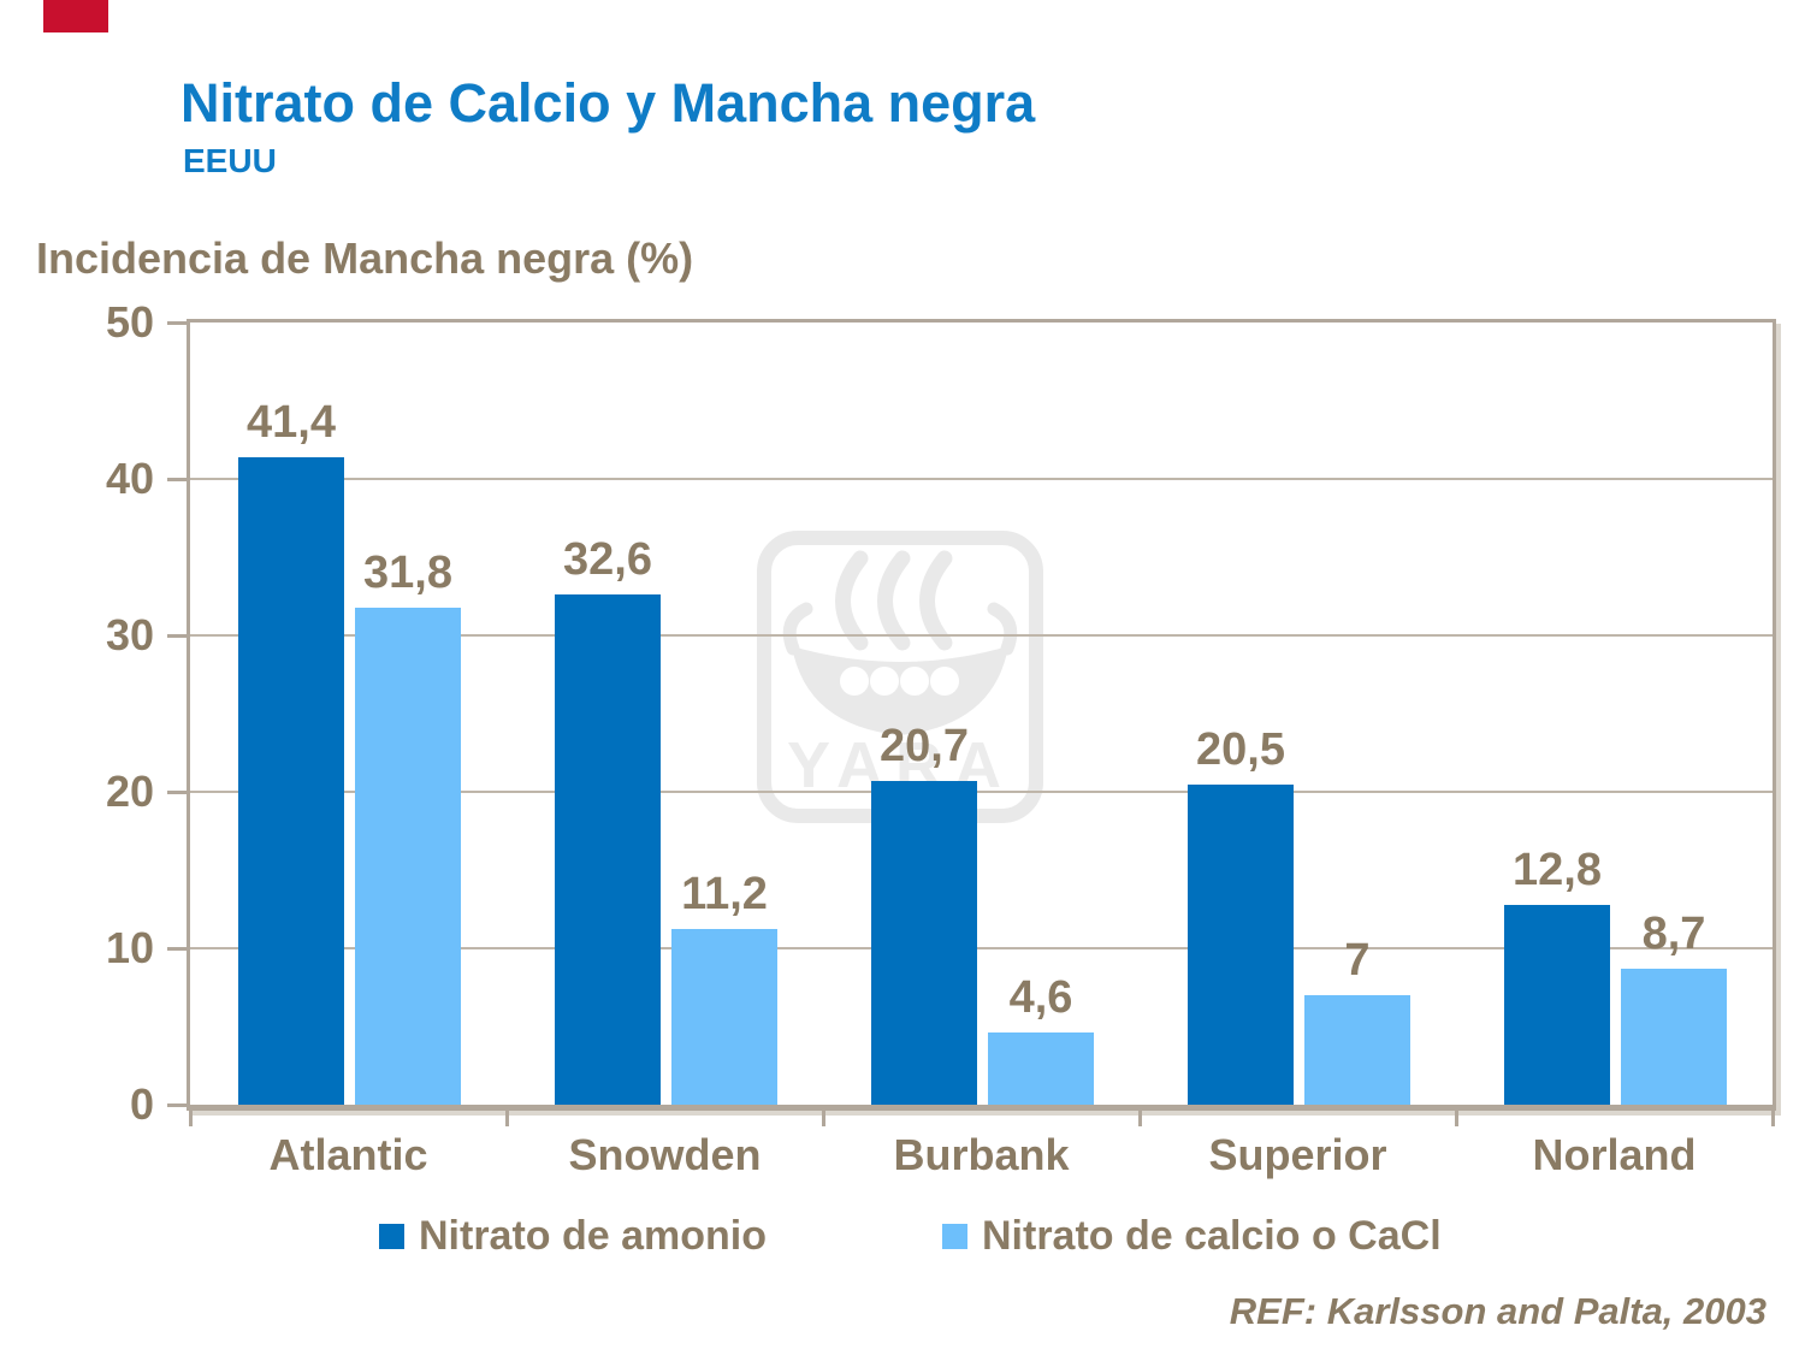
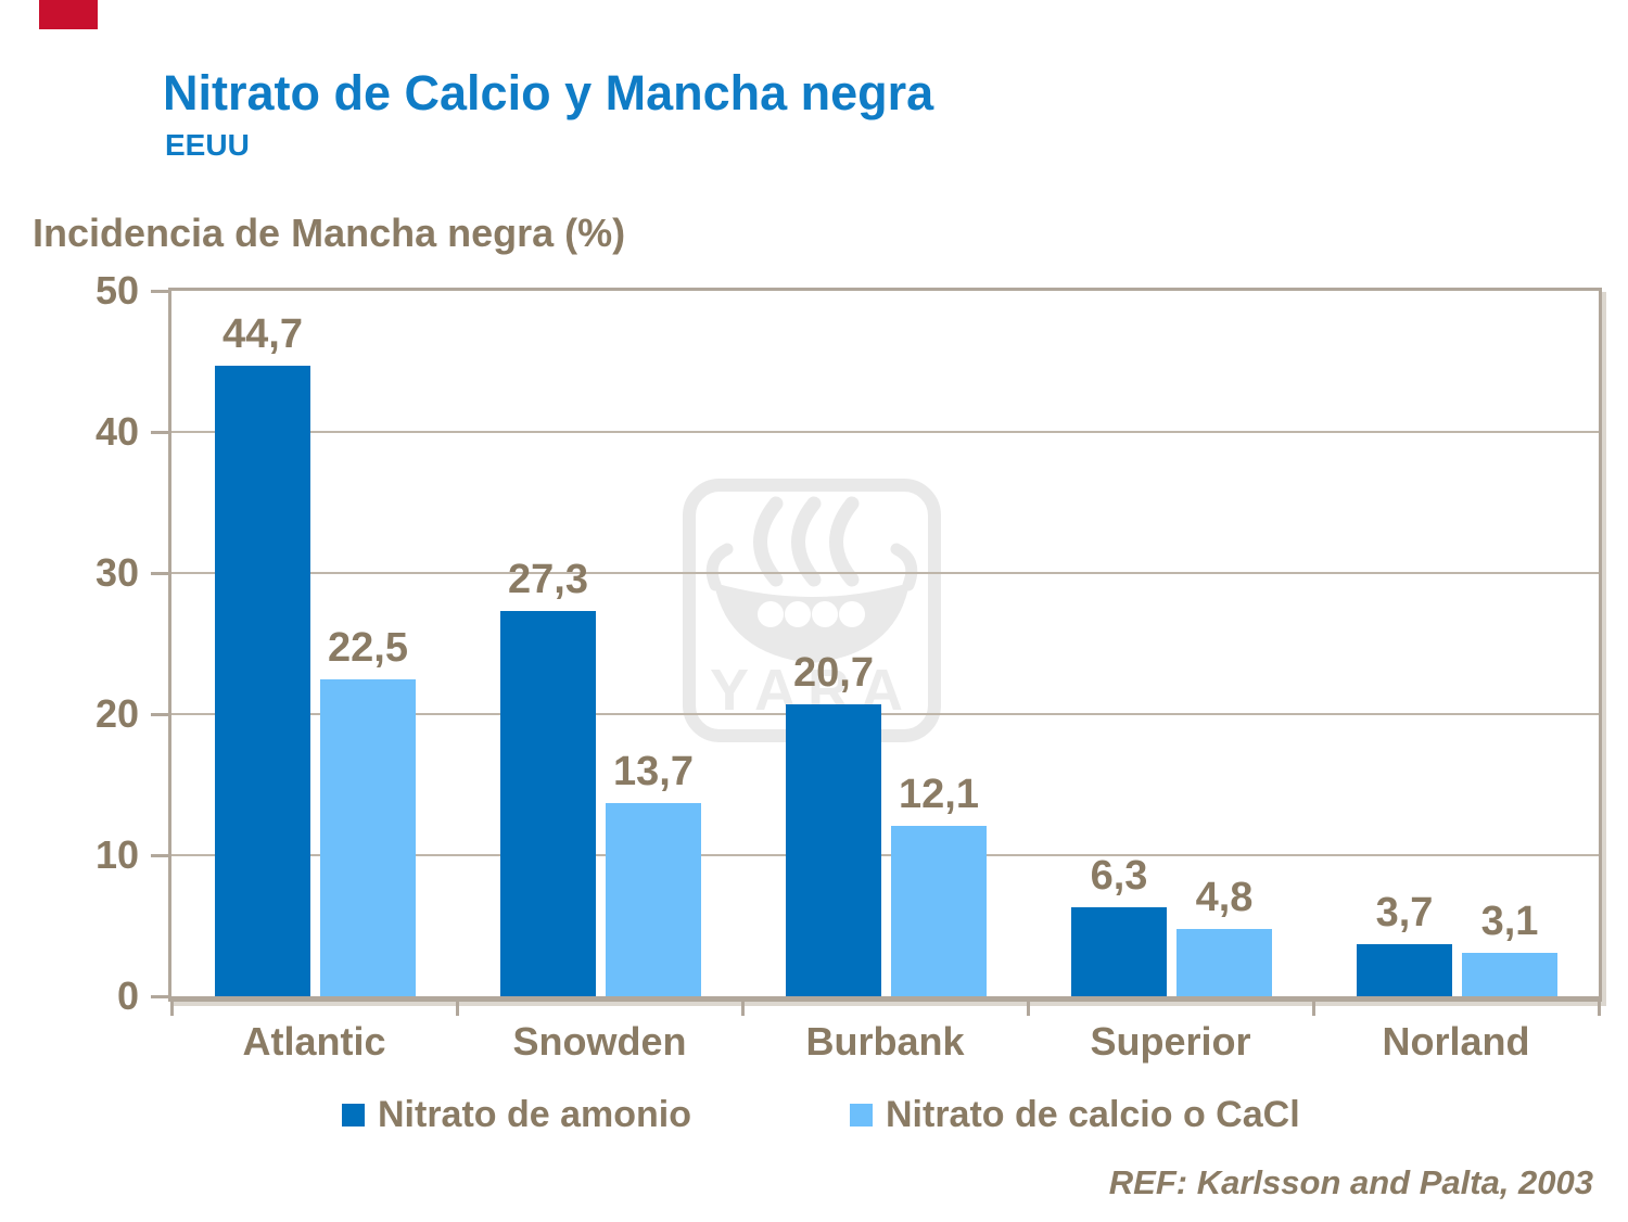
Nitrato de amonio/Atlantic: 41,4 -> 44,7
Nitrato de calcio o CaCl/Atlantic: 31,8 -> 22,5
Nitrato de amonio/Snowden: 32,6 -> 27,3
Nitrato de calcio o CaCl/Snowden: 11,2 -> 13,7
Nitrato de calcio o CaCl/Burbank: 4,6 -> 12,1
Nitrato de amonio/Superior: 20,5 -> 6,3
Nitrato de calcio o CaCl/Superior: 7 -> 4,8
Nitrato de amonio/Norland: 12,8 -> 3,7
Nitrato de calcio o CaCl/Norland: 8,7 -> 3,1
